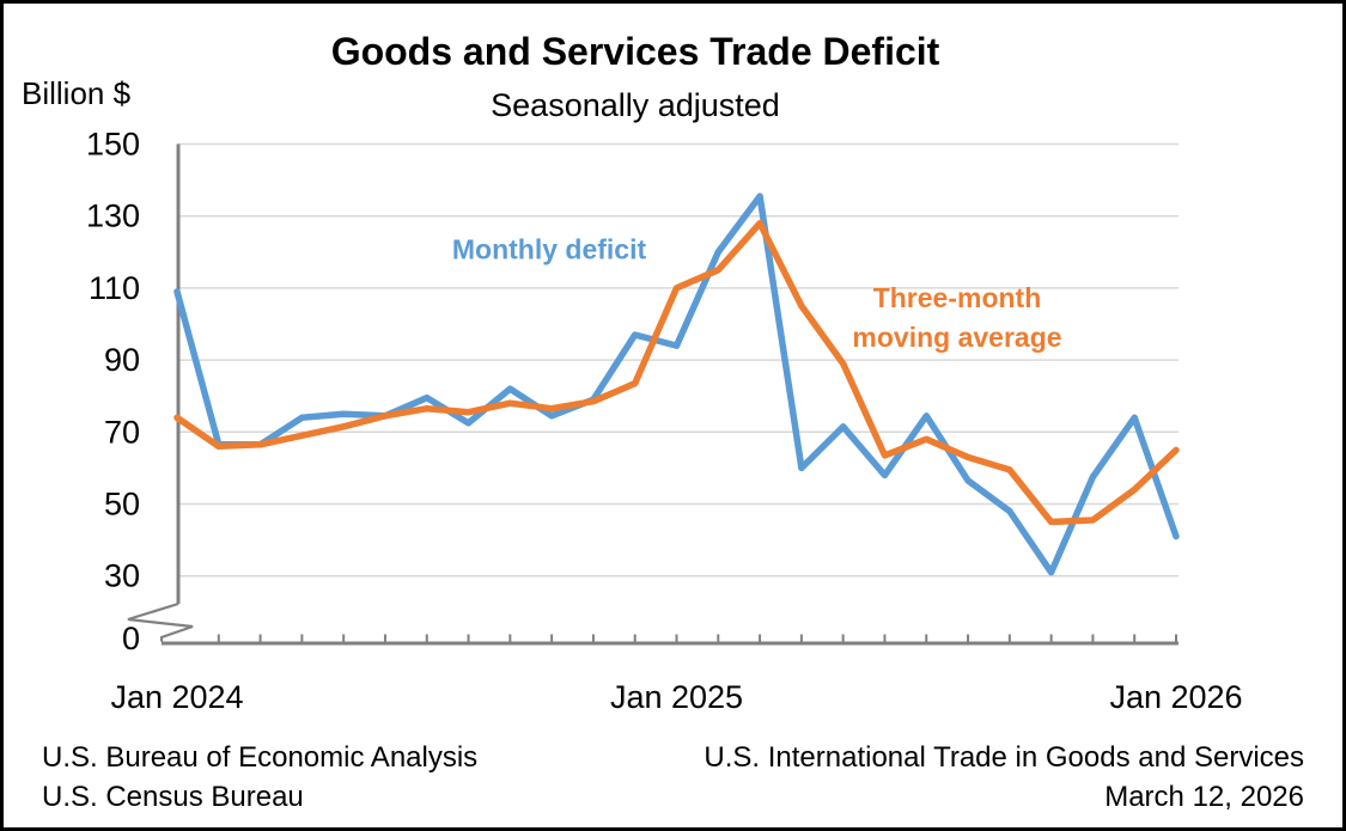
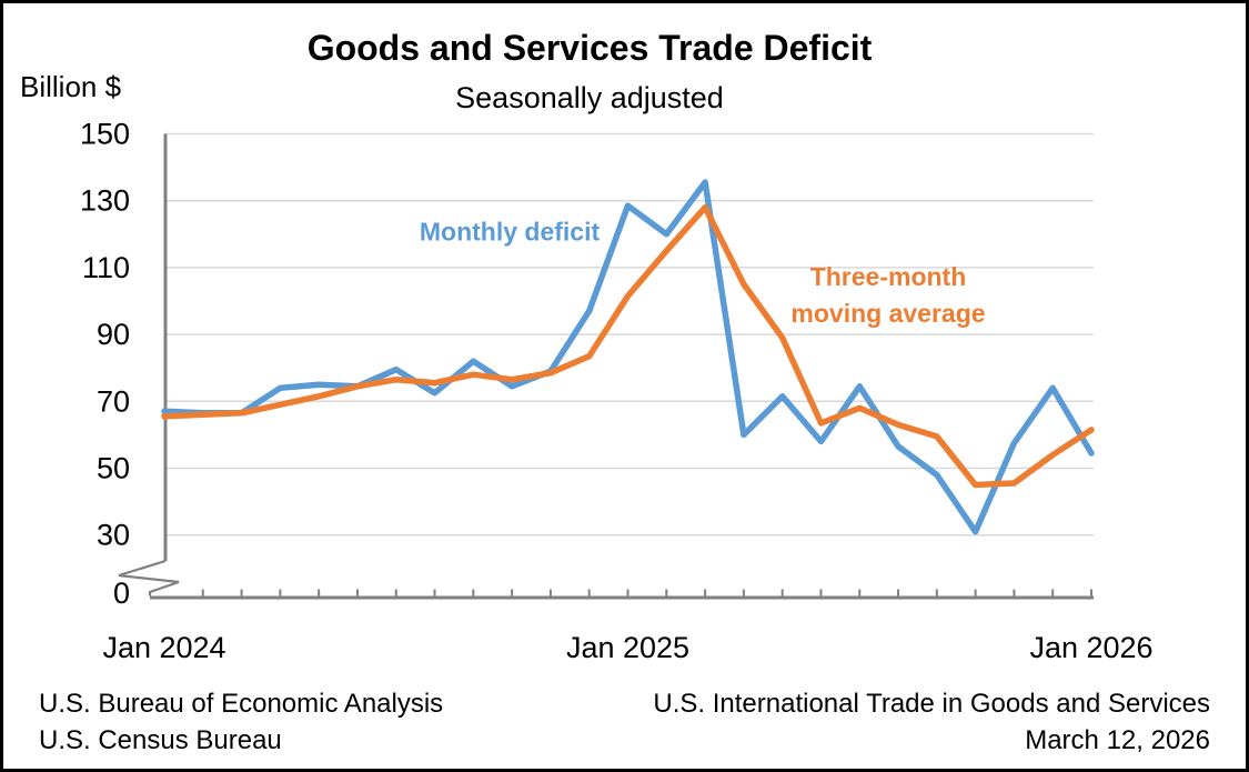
Monthly deficit/Jan 2024: 109 -> 67
Three-month moving average/Jan 2024: 74 -> 66
Monthly deficit/Jan 2025: 94 -> 128
Three-month moving average/Jan 2025: 110 -> 102
Monthly deficit/Jan 2026: 41 -> 54
Three-month moving average/Jan 2026: 65 -> 62
